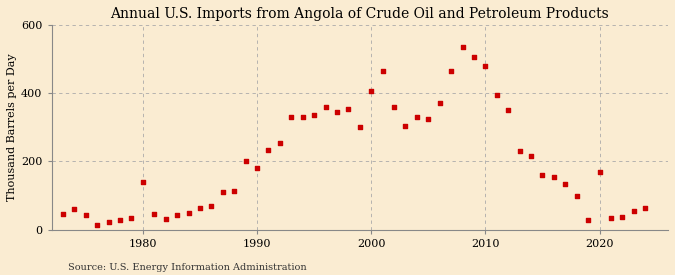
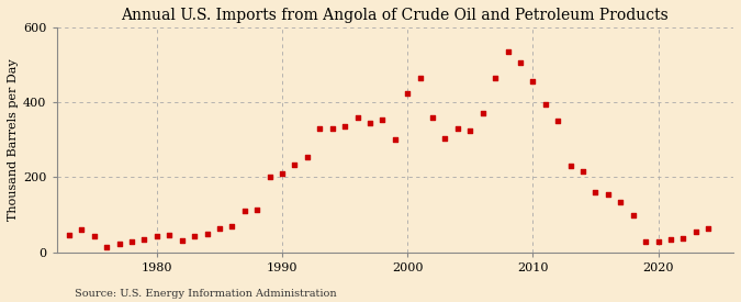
1980: 140 -> 42
1990: 180 -> 210
2000: 405 -> 425
2010: 480 -> 455
2020: 170 -> 30
